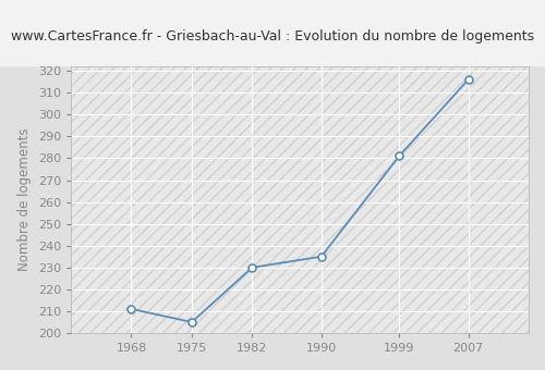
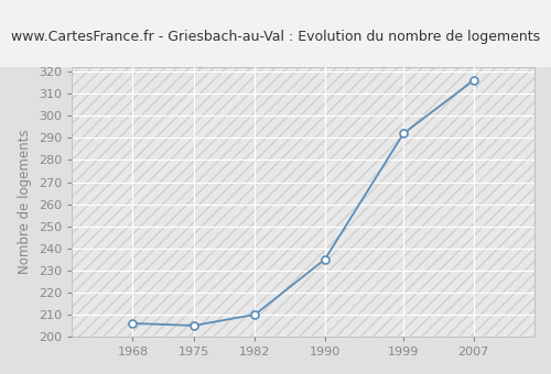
1968: 211 -> 206
1982: 230 -> 210
1999: 281 -> 292
